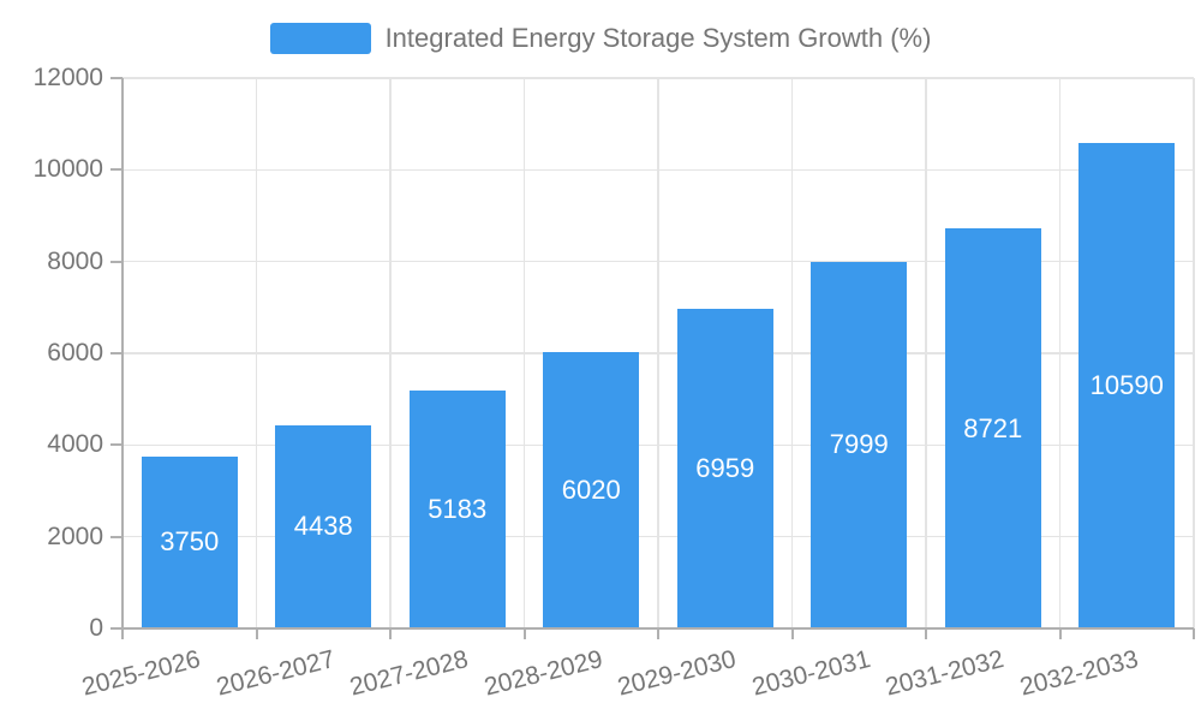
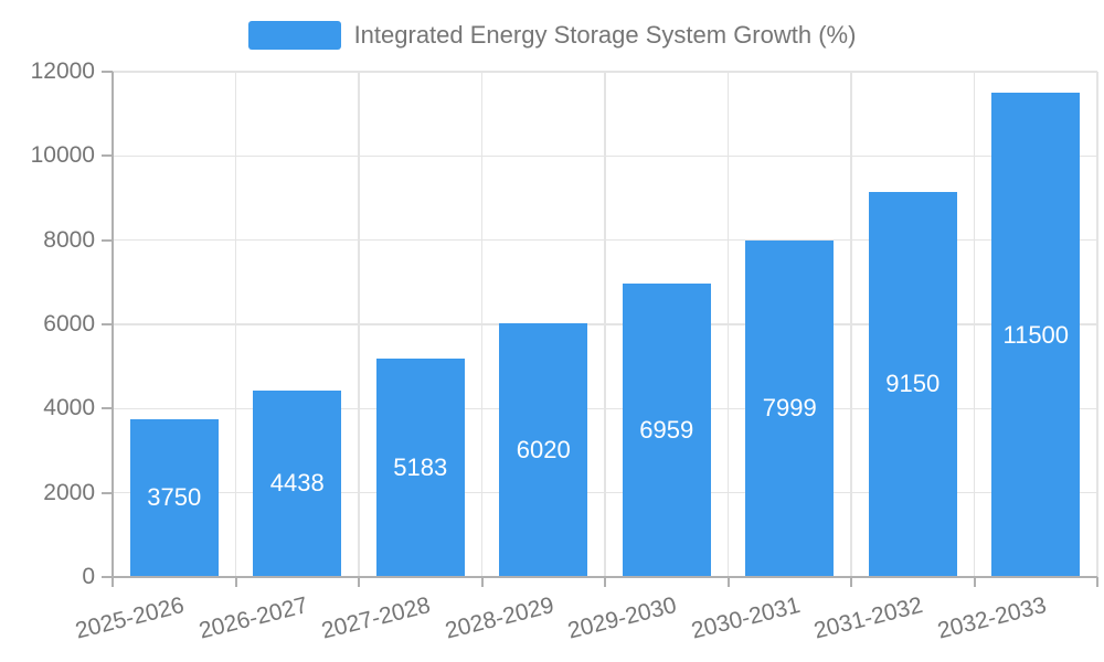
2031-2032: 8721 -> 9150
2032-2033: 10590 -> 11500
